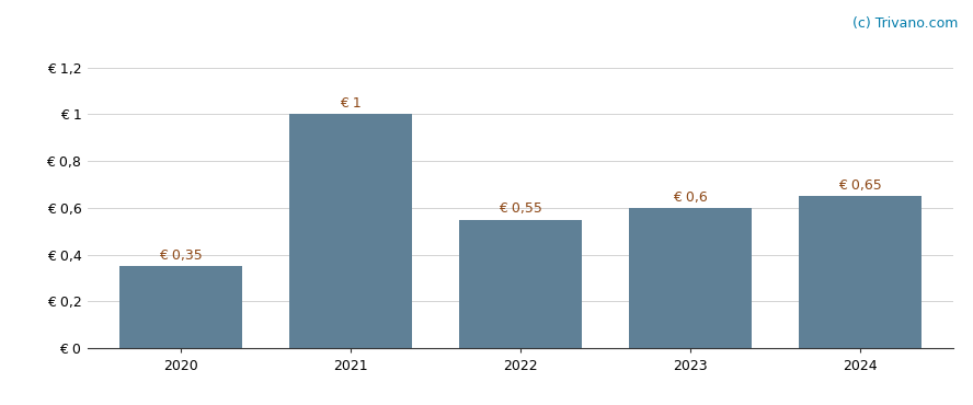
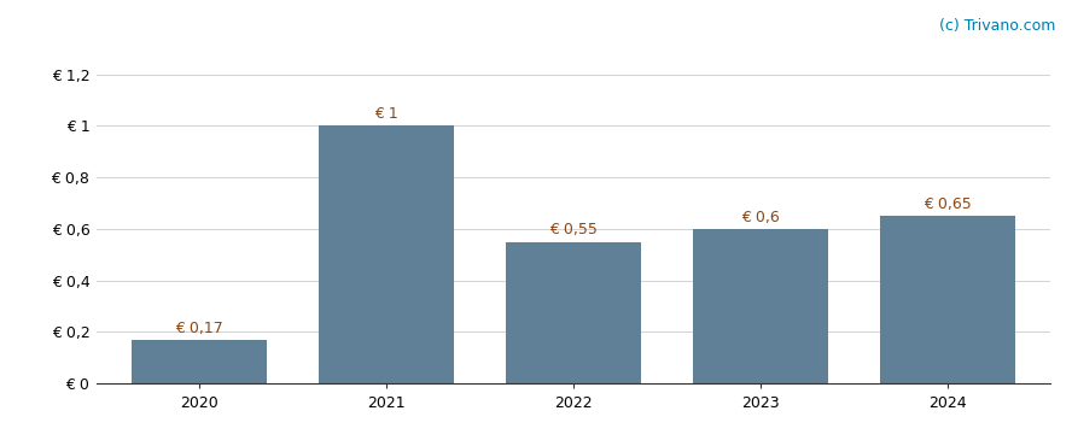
2020: 0,35 -> 0,17
